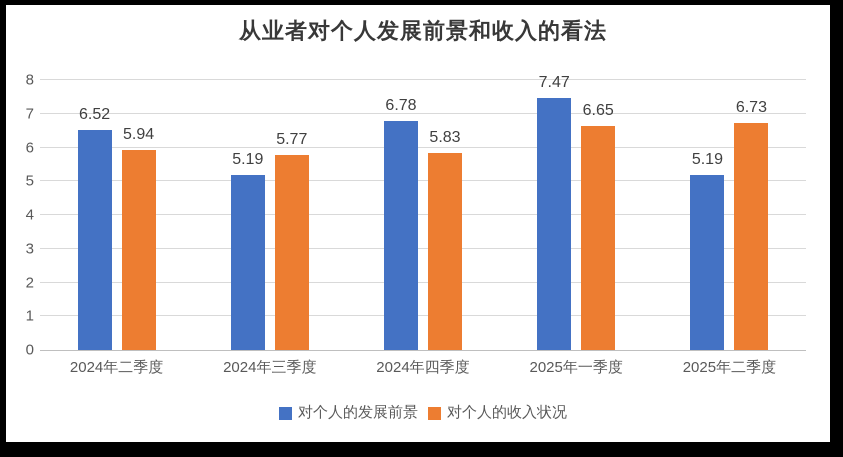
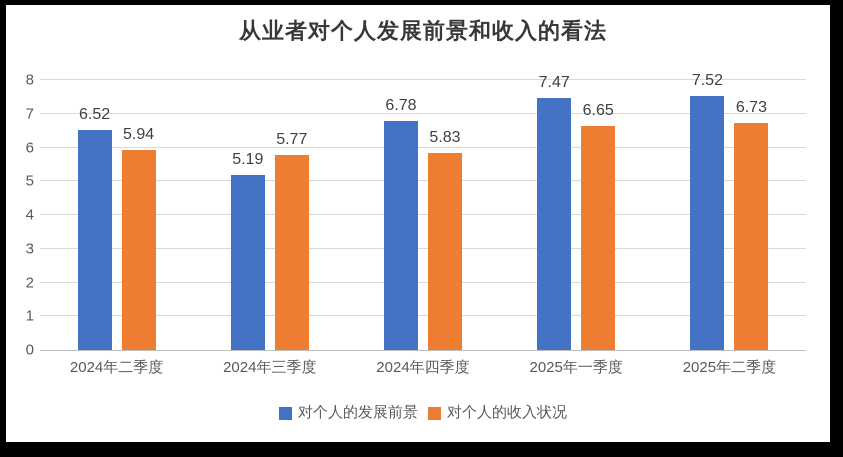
对个人的发展前景/2025年二季度: 5.19 -> 7.52
